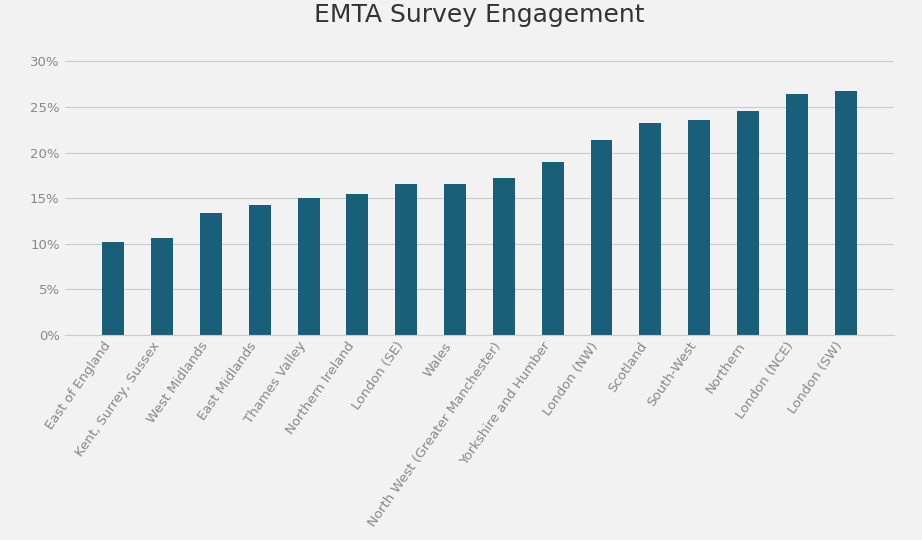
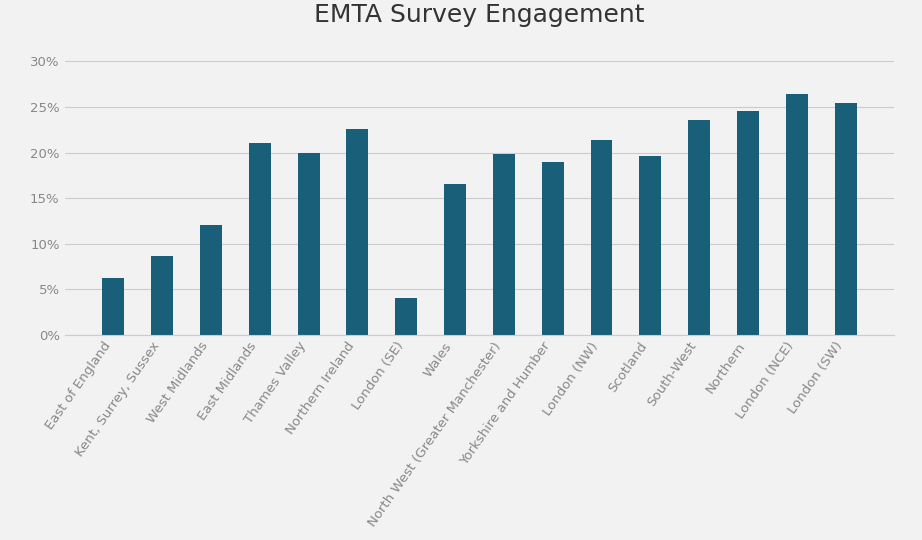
East of England: 10.2% -> 6.2%
Kent, Surrey, Sussex: 10.6% -> 8.6%
West Midlands: 13.4% -> 12.0%
East Midlands: 14.2% -> 21.0%
Thames Valley: 15.0% -> 20.0%
Northern Ireland: 15.4% -> 22.6%
London (SE): 16.6% -> 4.0%
North West (Greater Manchester): 17.2% -> 19.8%
Scotland: 23.2% -> 19.6%
London (SW): 26.8% -> 25.4%
